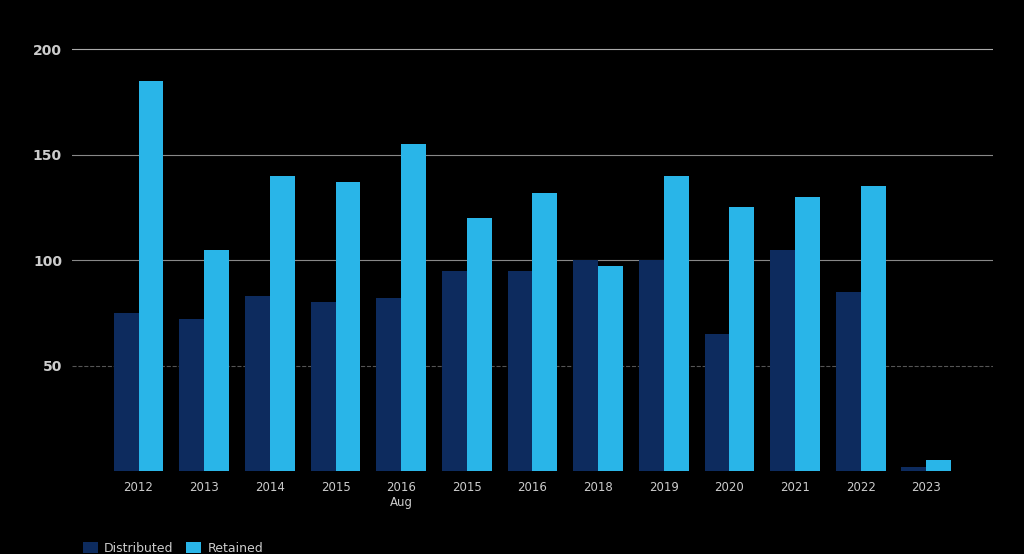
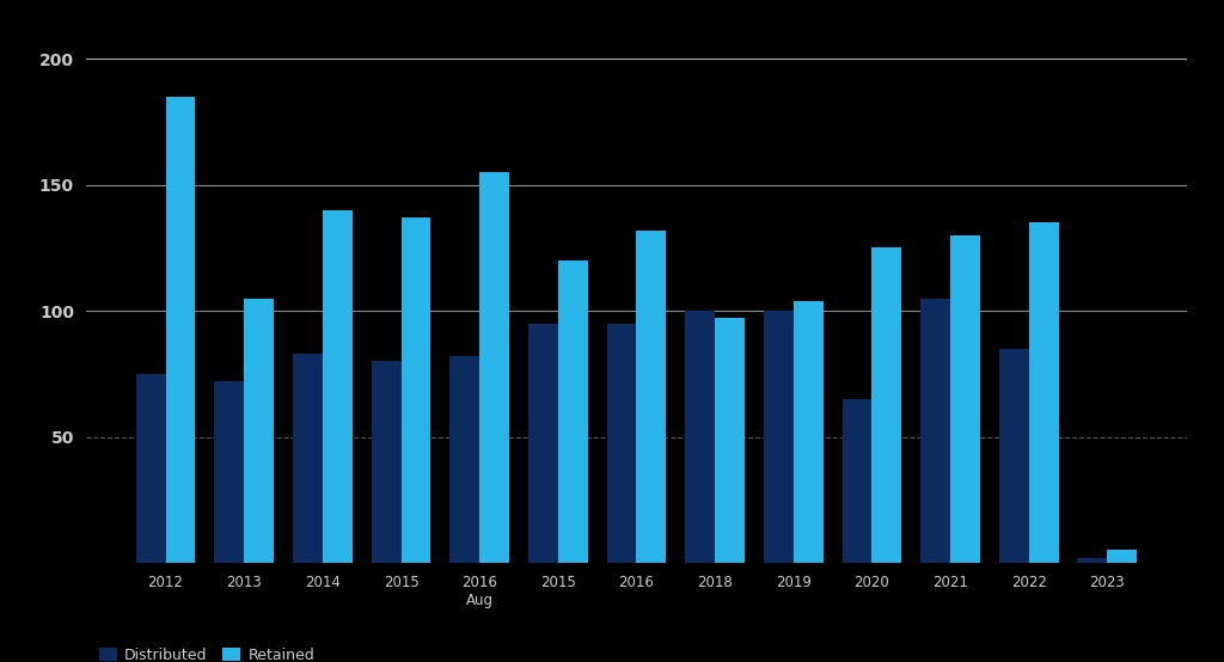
Retained/2019: 140 -> 104
